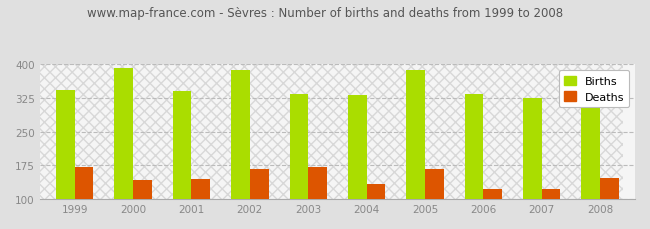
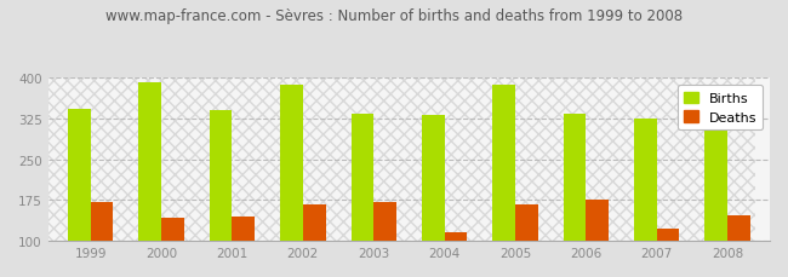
Deaths/2004: 133 -> 115
Deaths/2006: 123 -> 175
